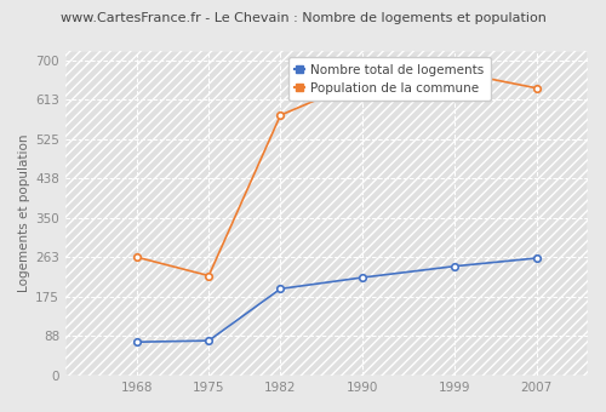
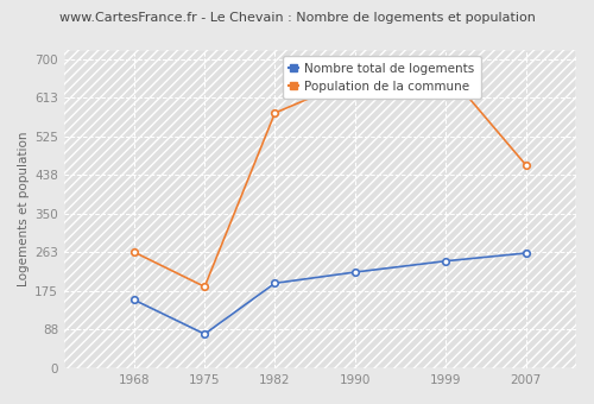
Nombre total de logements/1968: 75 -> 155
Population de la commune/1975: 222 -> 185
Population de la commune/2007: 638 -> 460
